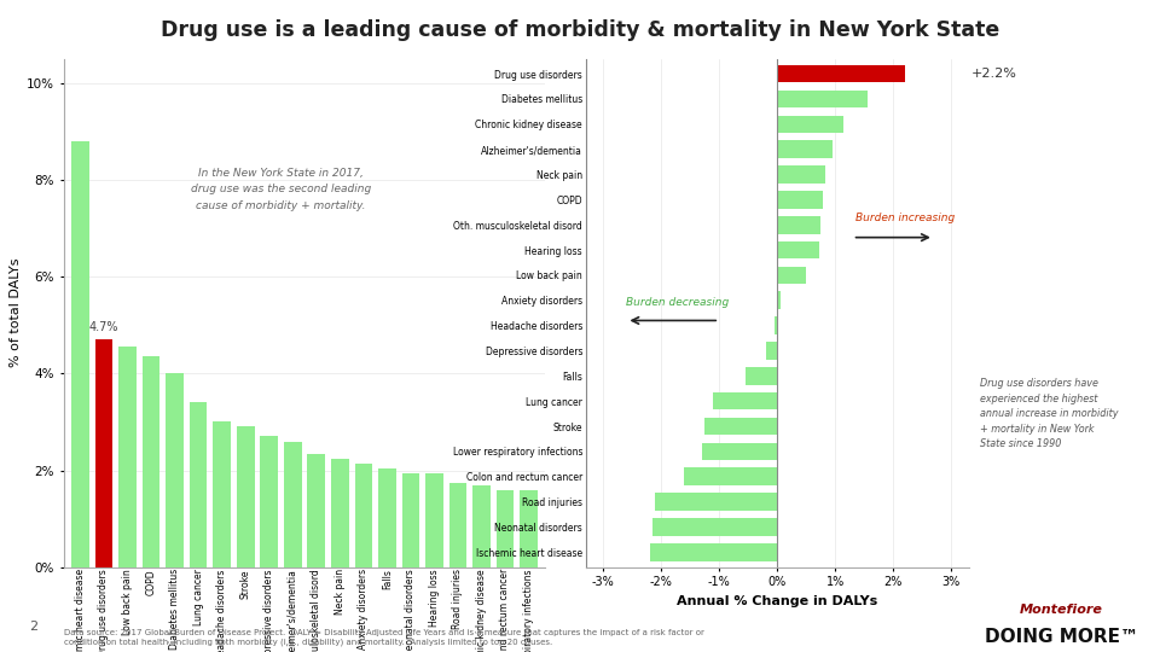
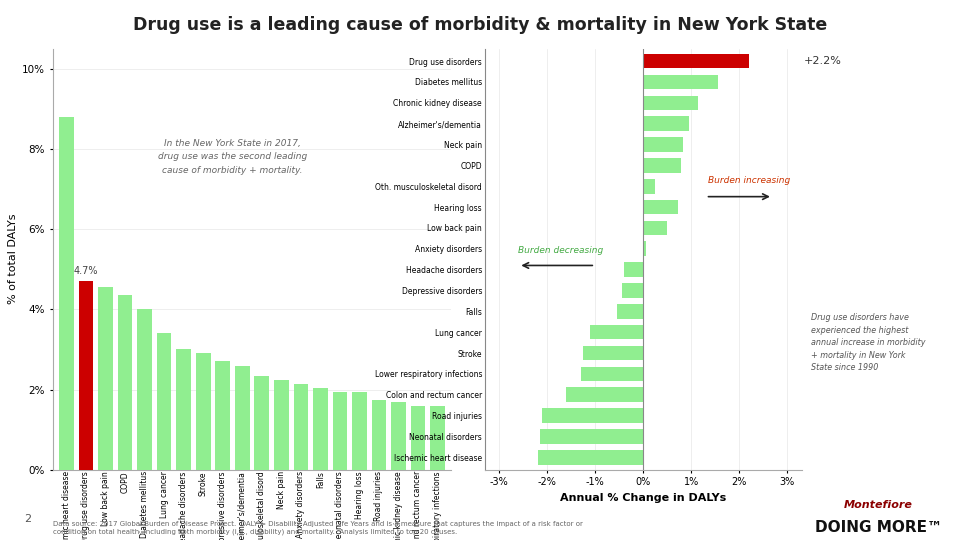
Oth. musculoskeletal disord: 0.75% -> 0.25%
Headache disorders: -0.05% -> -0.40%
Depressive disorders: -0.20% -> -0.45%
